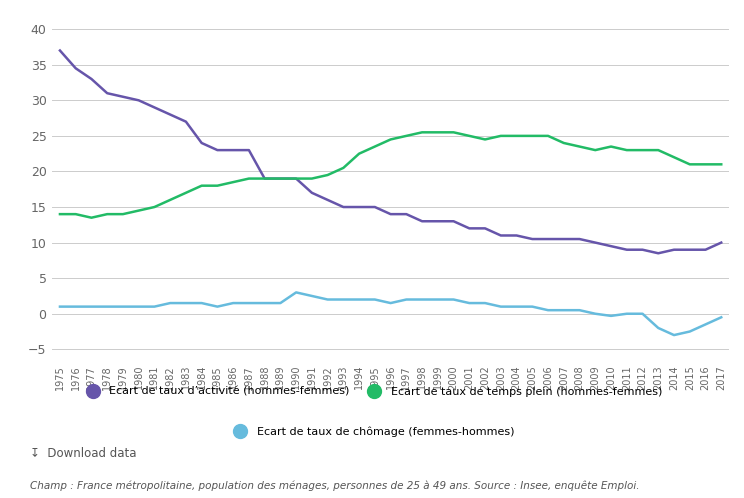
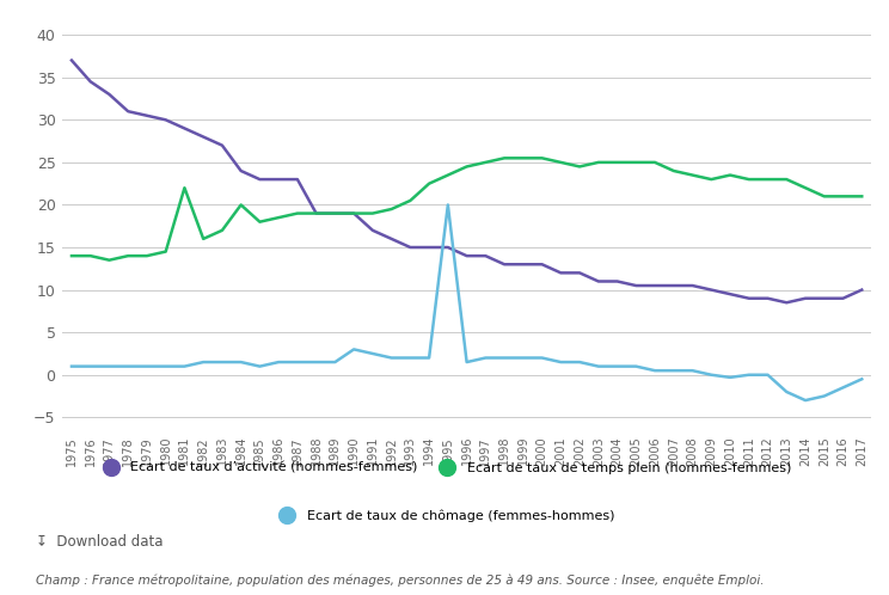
Ecart de taux de temps plein (hommes-femmes)/1981: 15.0 -> 22.0
Ecart de taux de temps plein (hommes-femmes)/1984: 18.0 -> 20.0
Ecart de taux de chômage (femmes-hommes)/1995: 2.0 -> 20.0
